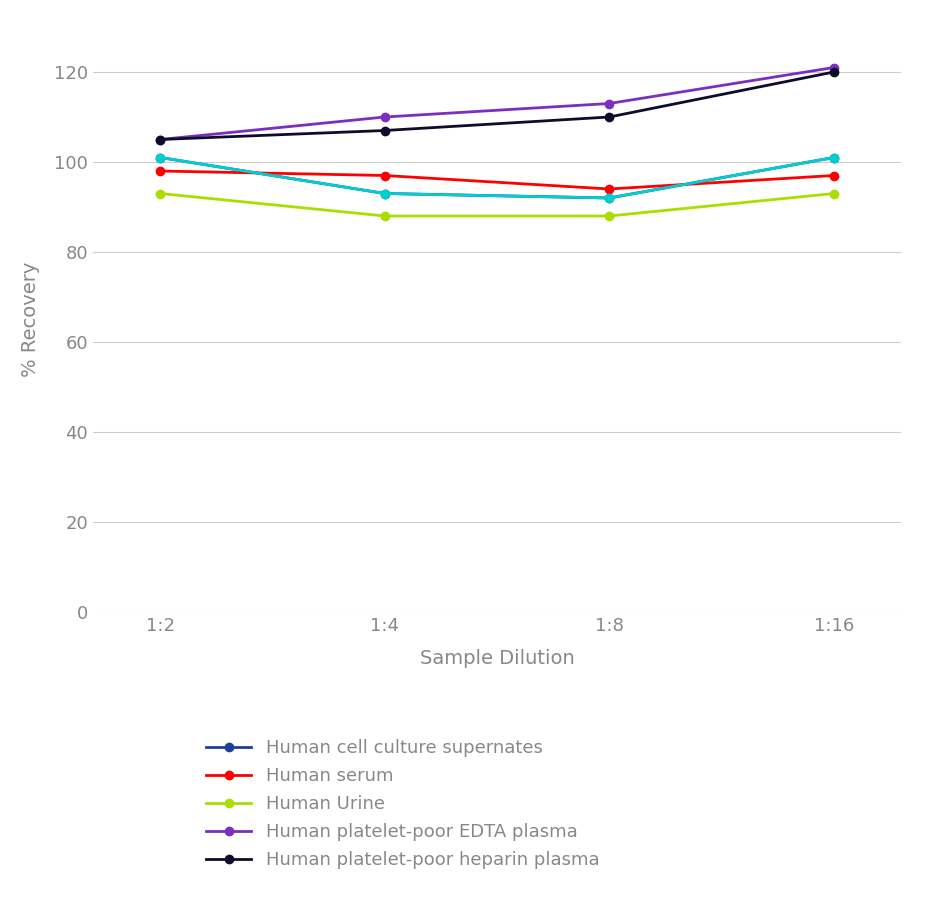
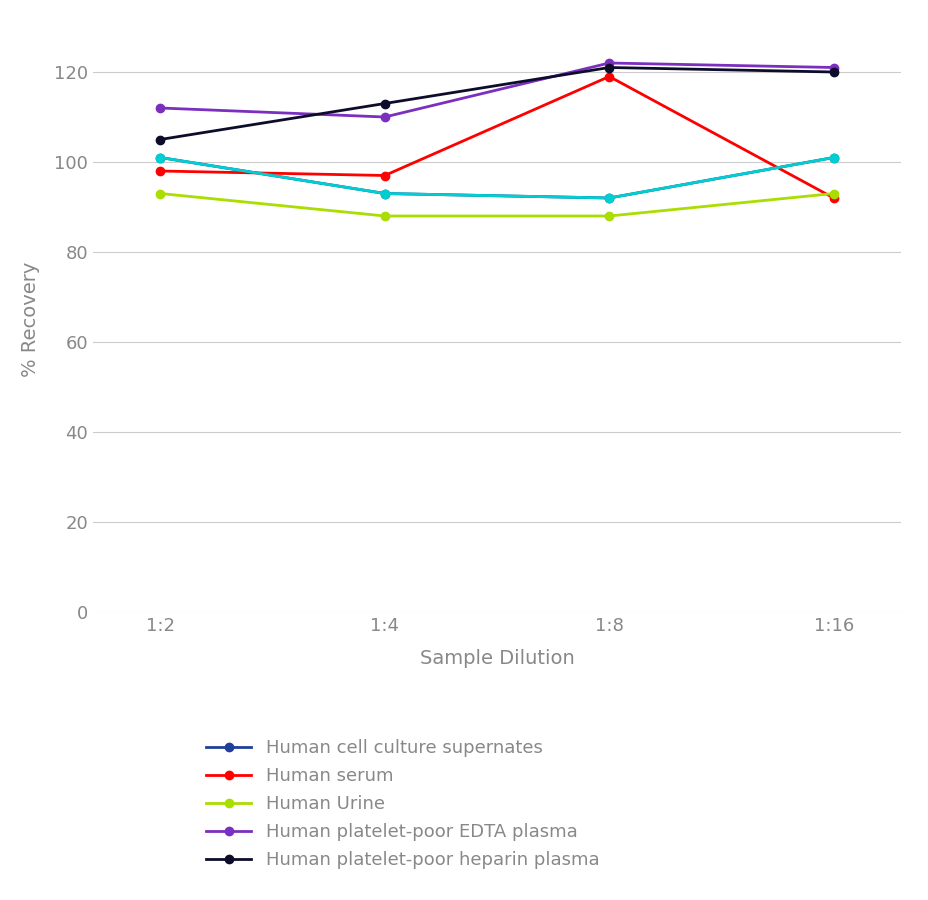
Human platelet-poor EDTA plasma/1:2: 105 -> 112
Human platelet-poor heparin plasma/1:4: 107 -> 113
Human serum/1:8: 94 -> 119
Human platelet-poor EDTA plasma/1:8: 113 -> 122
Human platelet-poor heparin plasma/1:8: 110 -> 121
Human serum/1:16: 97 -> 92
